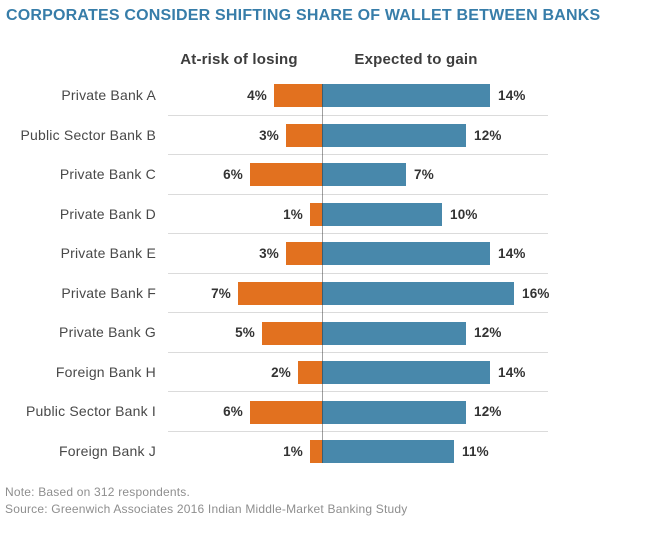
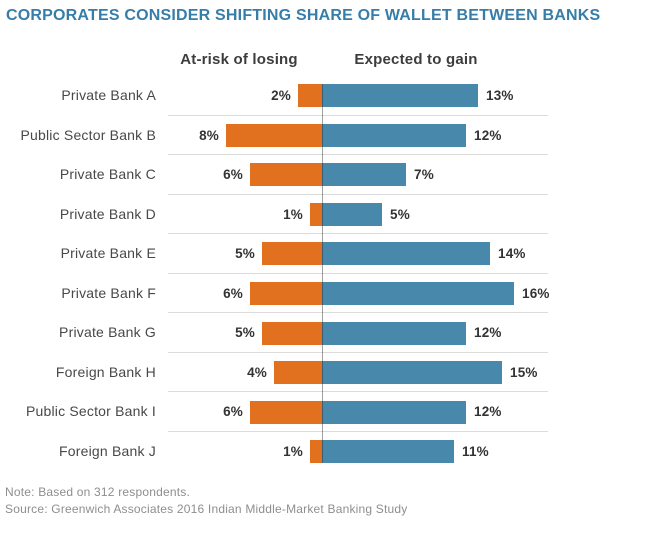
At-risk of losing/Private Bank A: 4% -> 2%
Expected to gain/Private Bank A: 14% -> 13%
At-risk of losing/Public Sector Bank B: 3% -> 8%
Expected to gain/Private Bank D: 10% -> 5%
At-risk of losing/Private Bank E: 3% -> 5%
At-risk of losing/Private Bank F: 7% -> 6%
At-risk of losing/Foreign Bank H: 2% -> 4%
Expected to gain/Foreign Bank H: 14% -> 15%
